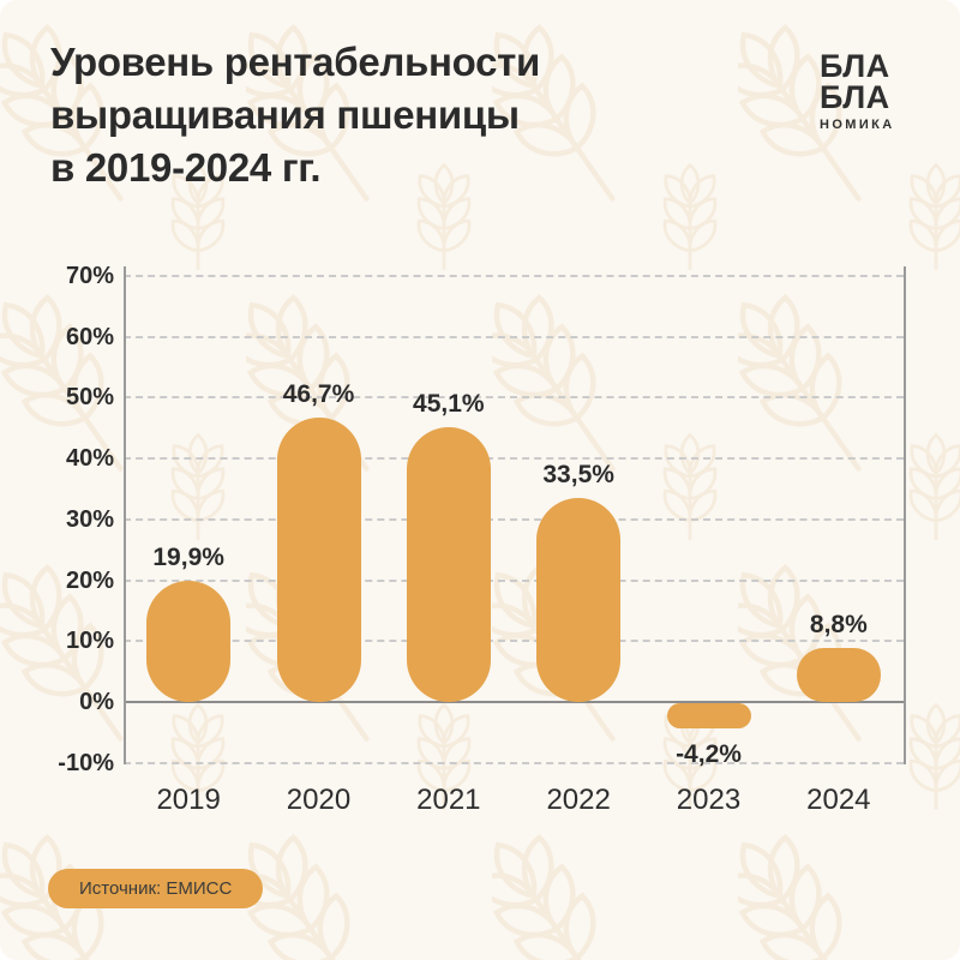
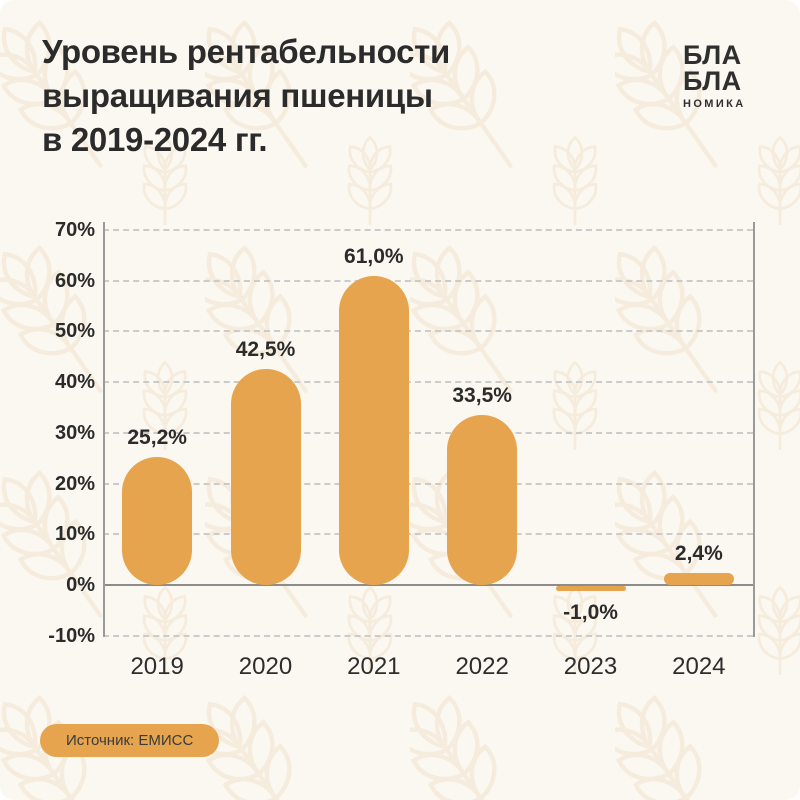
2019: 19,9% -> 25,2%
2020: 46,7% -> 42,5%
2021: 45,1% -> 61,0%
2023: -4,2% -> -1,0%
2024: 8,8% -> 2,4%
